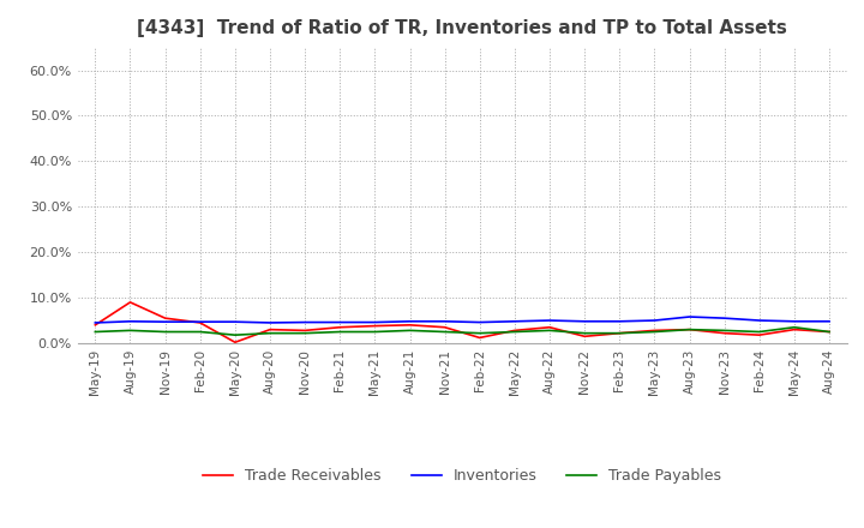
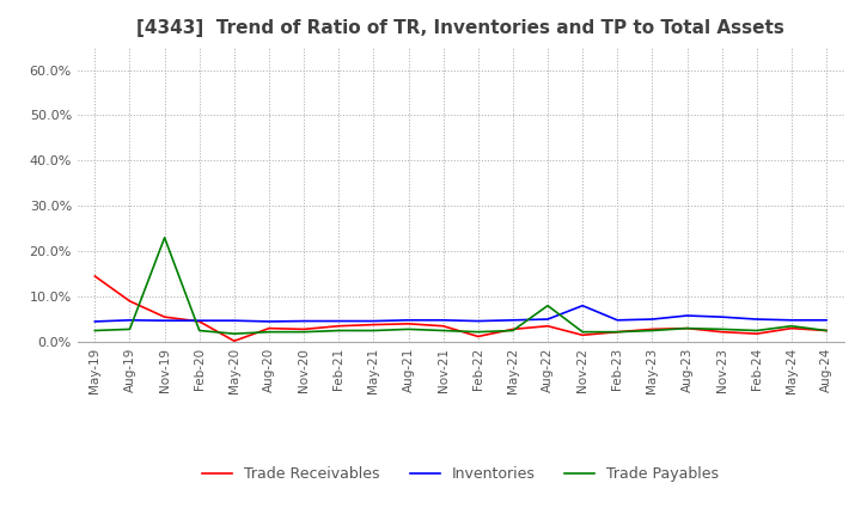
Trade Receivables/May-19: 4.0% -> 14.5%
Trade Payables/Nov-19: 2.5% -> 23.0%
Trade Payables/Aug-22: 2.8% -> 8.0%
Inventories/Nov-22: 4.8% -> 8.0%
